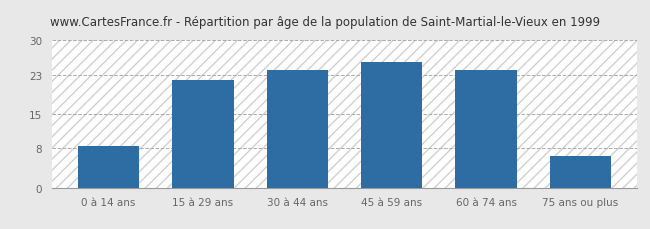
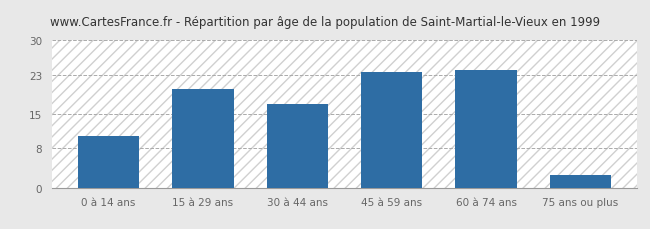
0 à 14 ans: 8.5 -> 10.5
15 à 29 ans: 22.0 -> 20.0
30 à 44 ans: 24.0 -> 17.0
45 à 59 ans: 25.5 -> 23.5
75 ans ou plus: 6.5 -> 2.5
